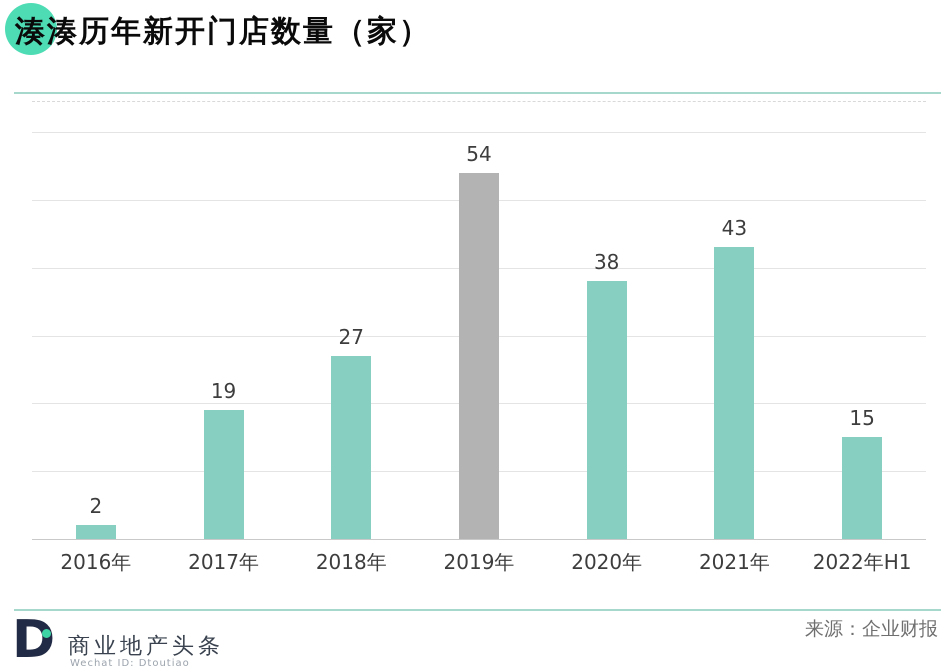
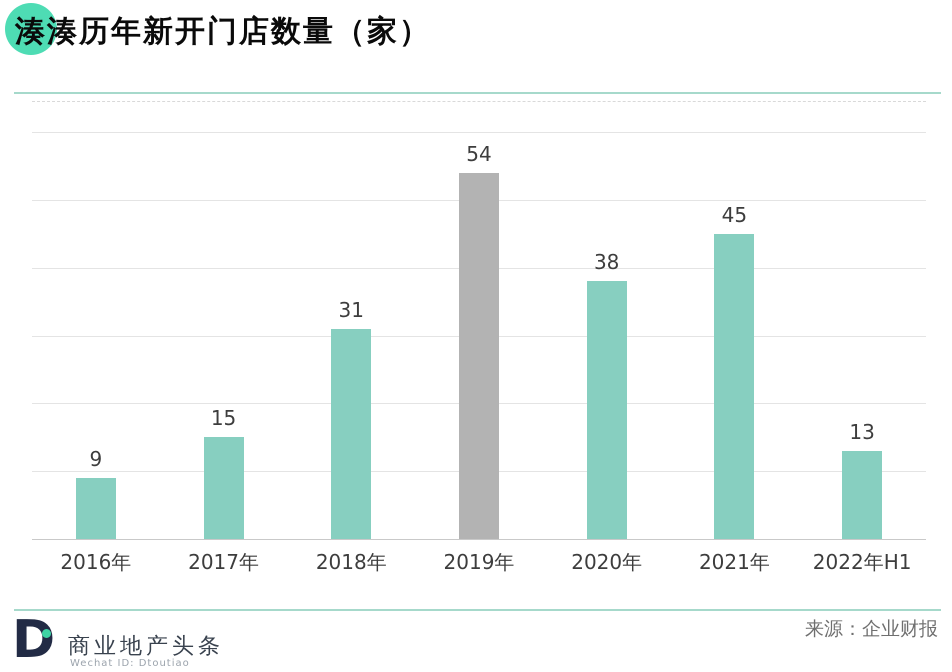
2016年: 2 -> 9
2017年: 19 -> 15
2018年: 27 -> 31
2021年: 43 -> 45
2022年H1: 15 -> 13
